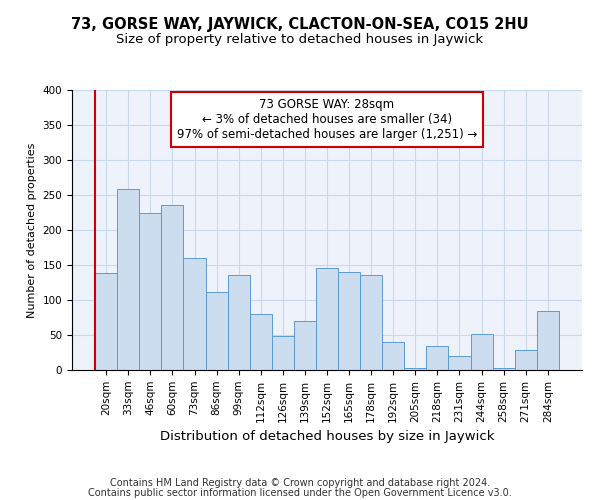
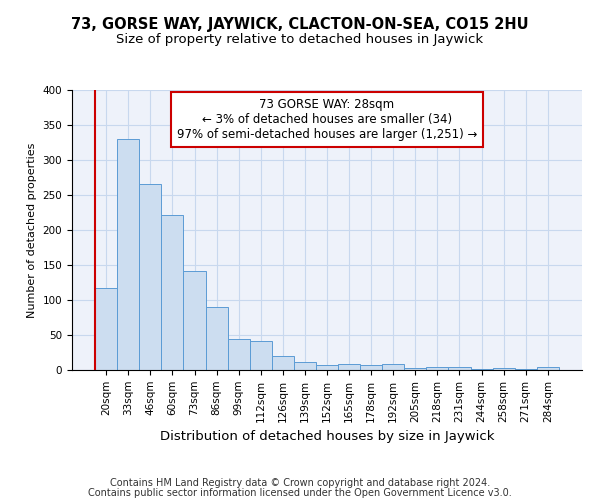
20sqm: 138 -> 117
33sqm: 258 -> 330
46sqm: 224 -> 265
60sqm: 236 -> 222
73sqm: 160 -> 141
86sqm: 112 -> 90
99sqm: 136 -> 45
112sqm: 80 -> 41
126sqm: 48 -> 20
139sqm: 70 -> 12
152sqm: 146 -> 7
165sqm: 140 -> 9
178sqm: 136 -> 7
192sqm: 40 -> 8
218sqm: 34 -> 4
231sqm: 20 -> 5
244sqm: 52 -> 2
271sqm: 28 -> 2
284sqm: 84 -> 4
